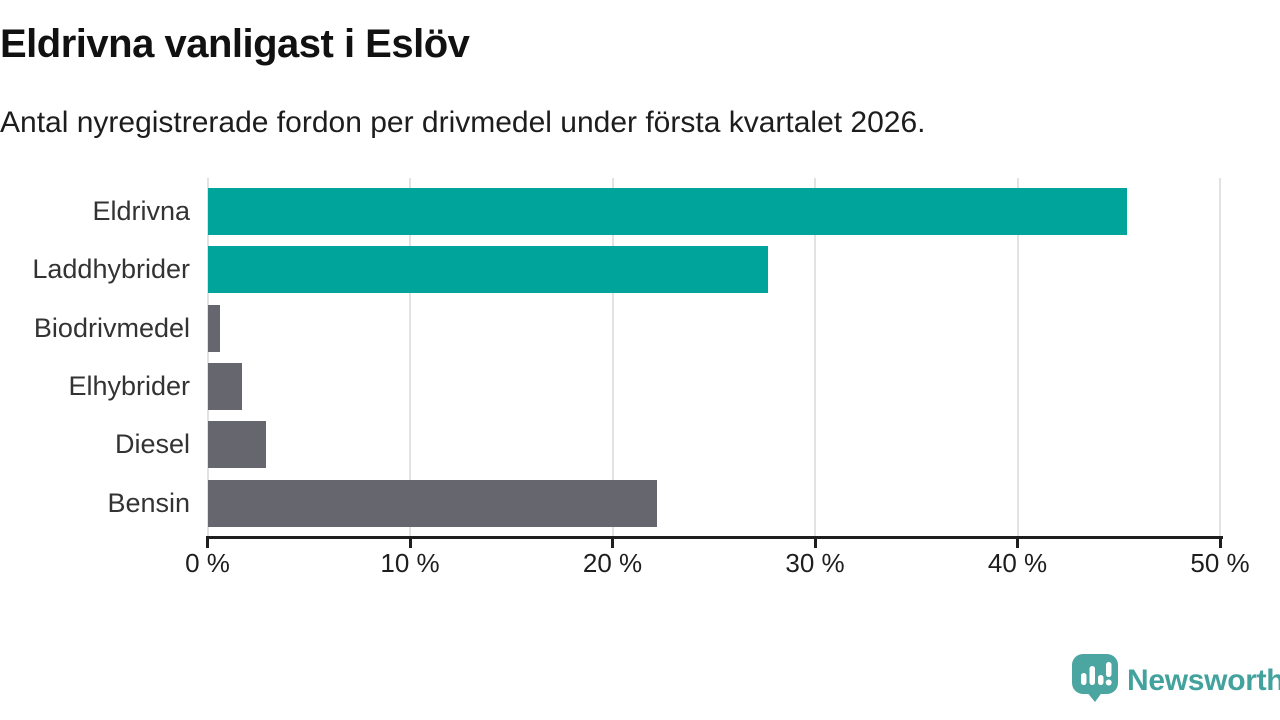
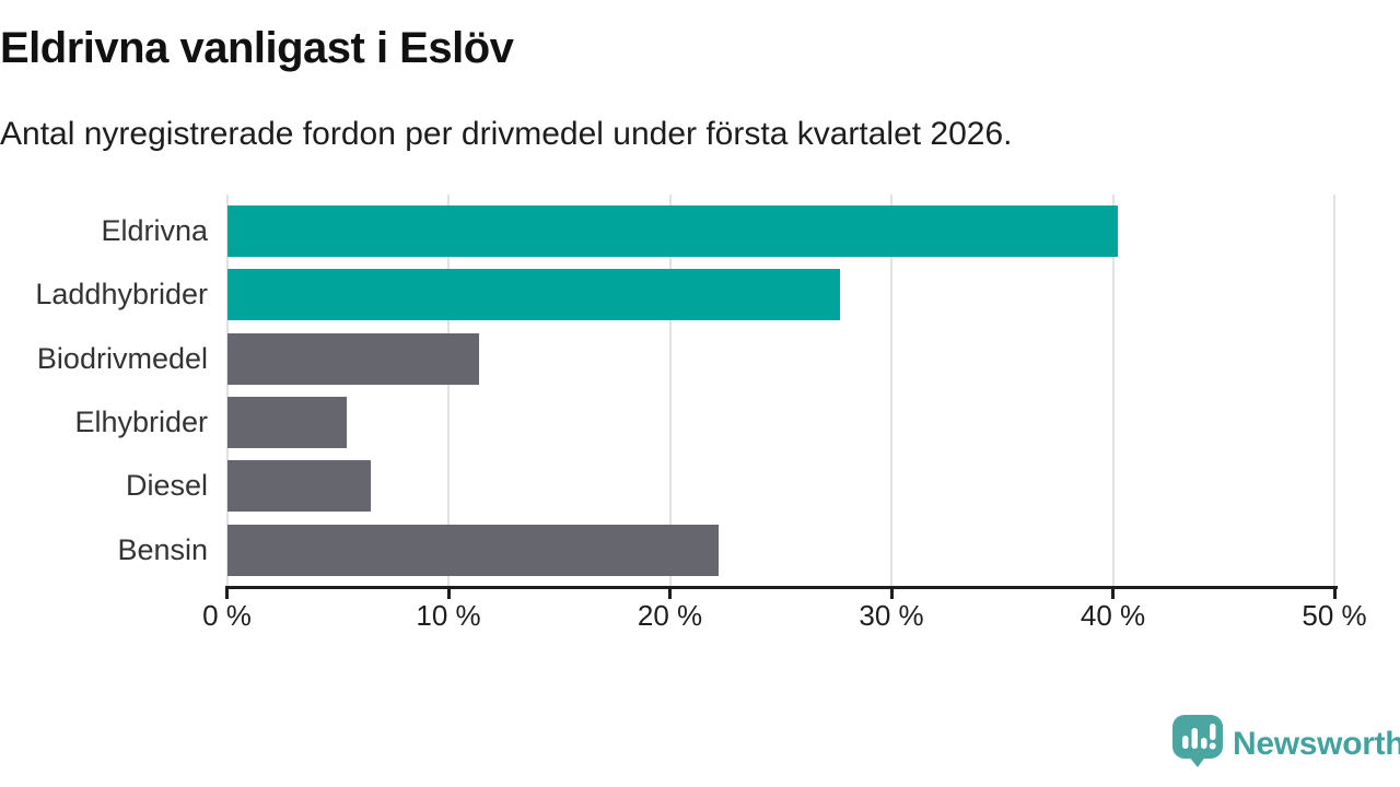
Eldrivna: 45.4% -> 40.2%
Biodrivmedel: 0.6% -> 11.4%
Elhybrider: 1.7% -> 5.4%
Diesel: 2.9% -> 6.5%
